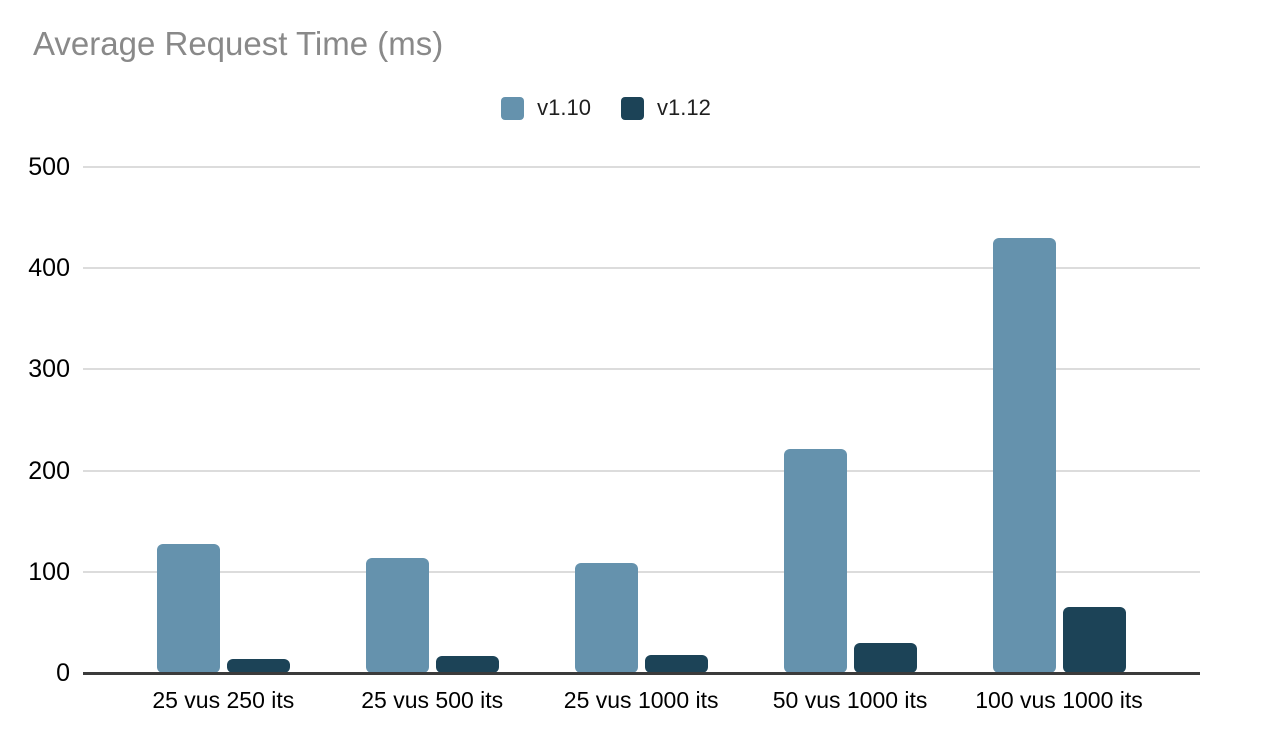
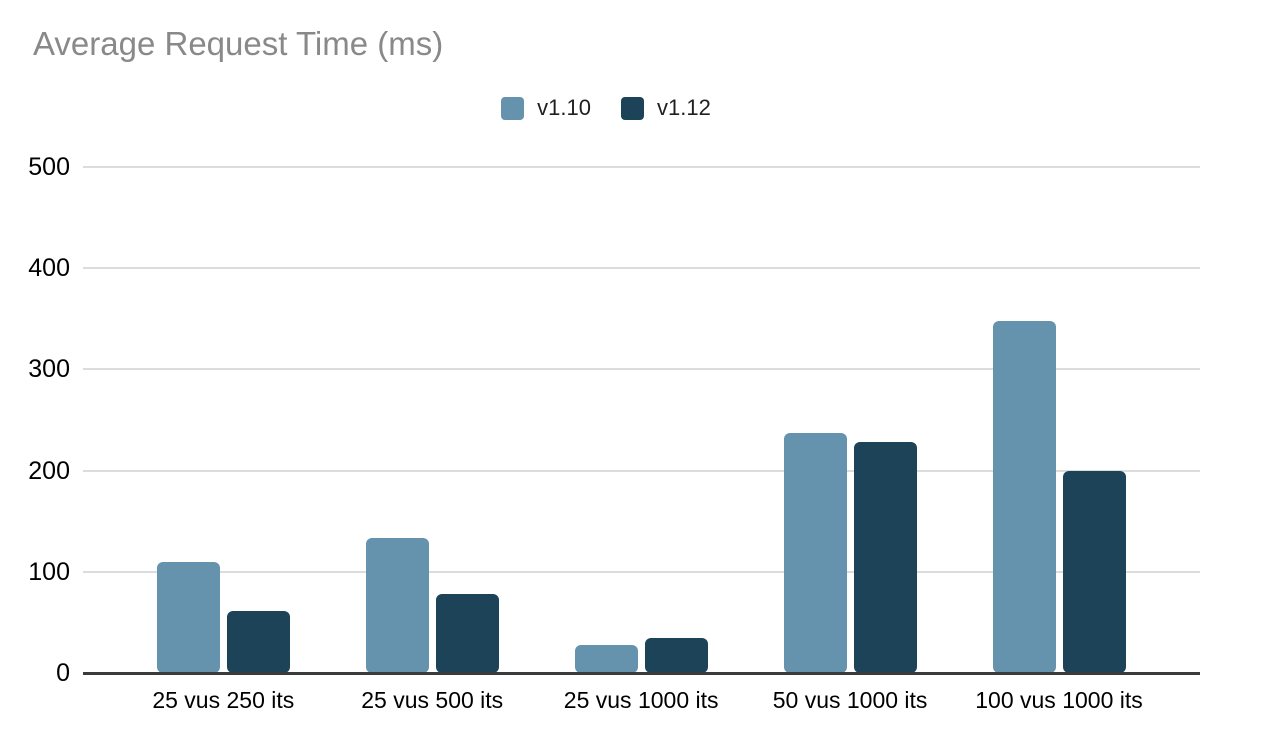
v1.10/25 vus 250 its: 127 -> 110
v1.12/25 vus 250 its: 14 -> 61
v1.10/25 vus 500 its: 114 -> 133
v1.12/25 vus 500 its: 17 -> 78
v1.10/25 vus 1000 its: 109 -> 28
v1.12/25 vus 1000 its: 18 -> 35
v1.10/50 vus 1000 its: 221 -> 237
v1.12/50 vus 1000 its: 30 -> 228
v1.10/100 vus 1000 its: 430 -> 348
v1.12/100 vus 1000 its: 65 -> 200
